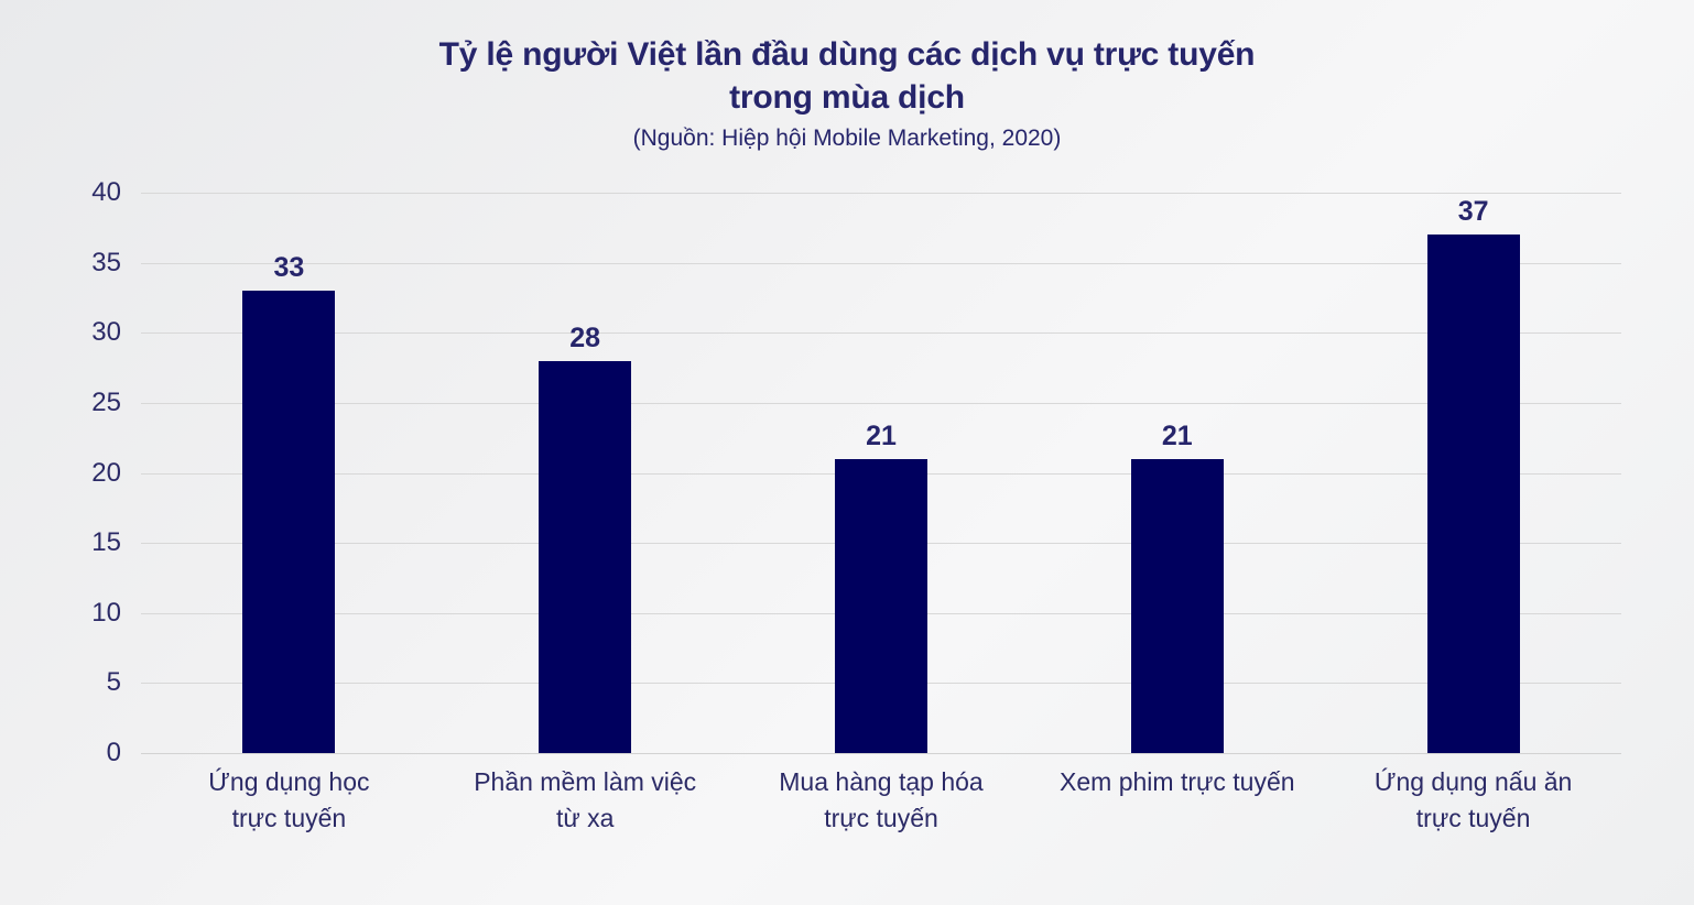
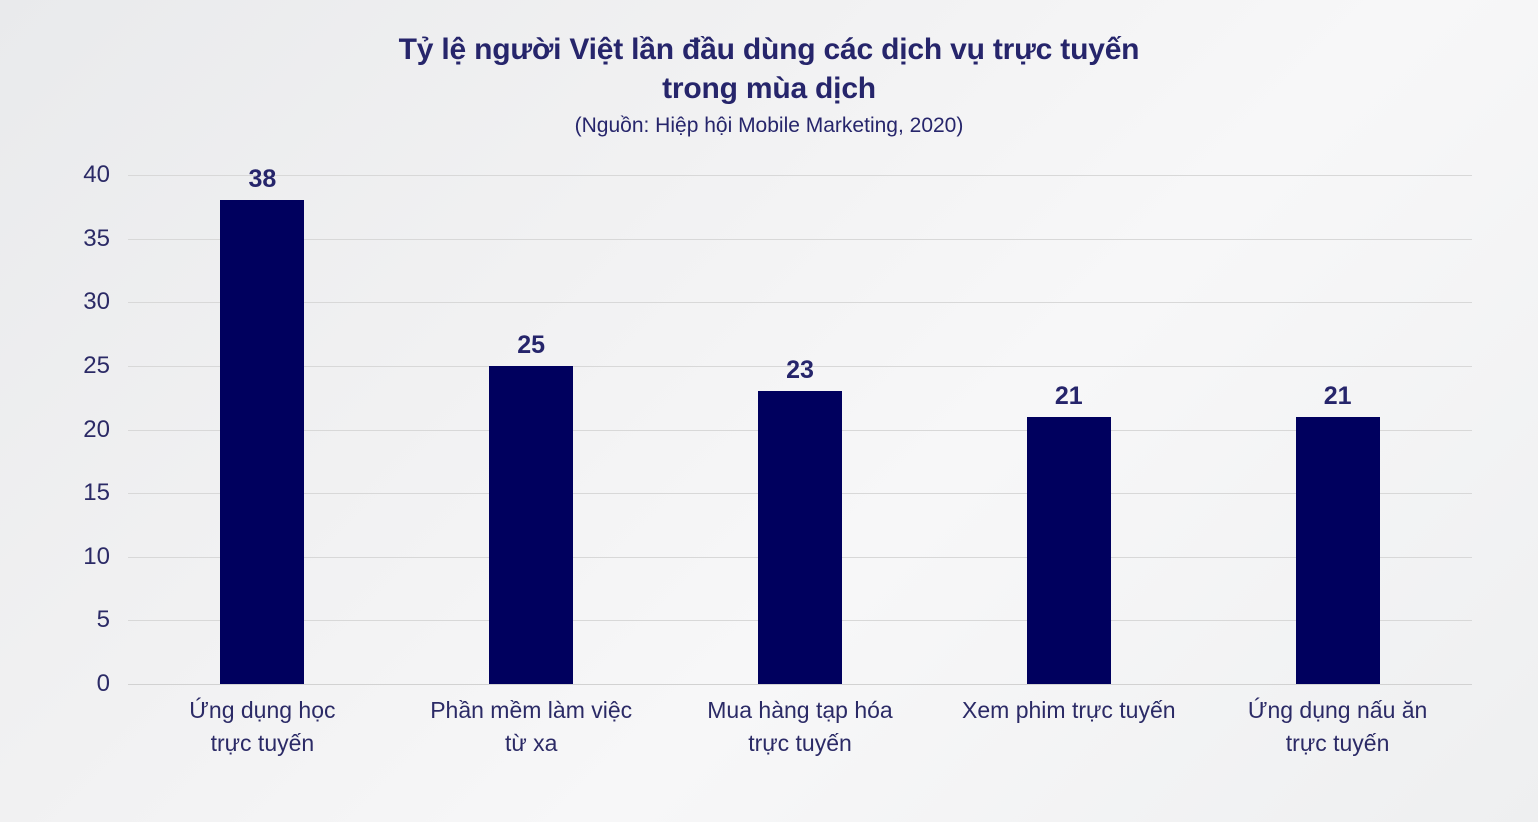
Ứng dụng học trực tuyến: 33 -> 38
Phần mềm làm việc từ xa: 28 -> 25
Mua hàng tạp hóa trực tuyến: 21 -> 23
Ứng dụng nấu ăn trực tuyến: 37 -> 21
